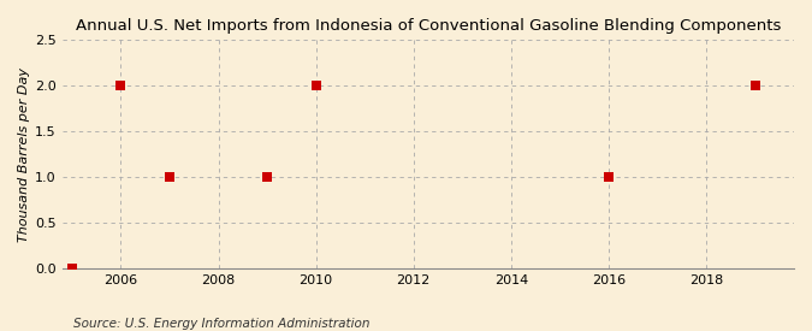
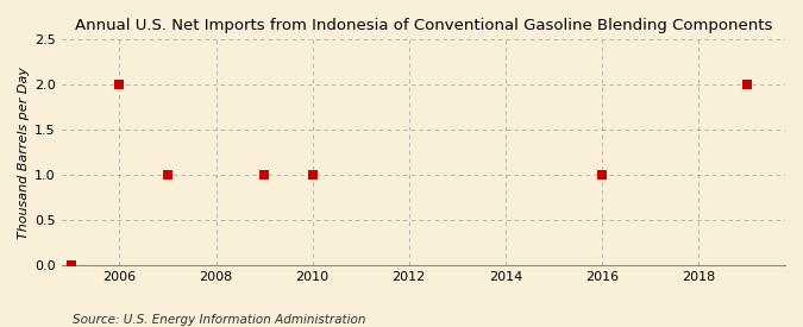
2010: 2 -> 1
